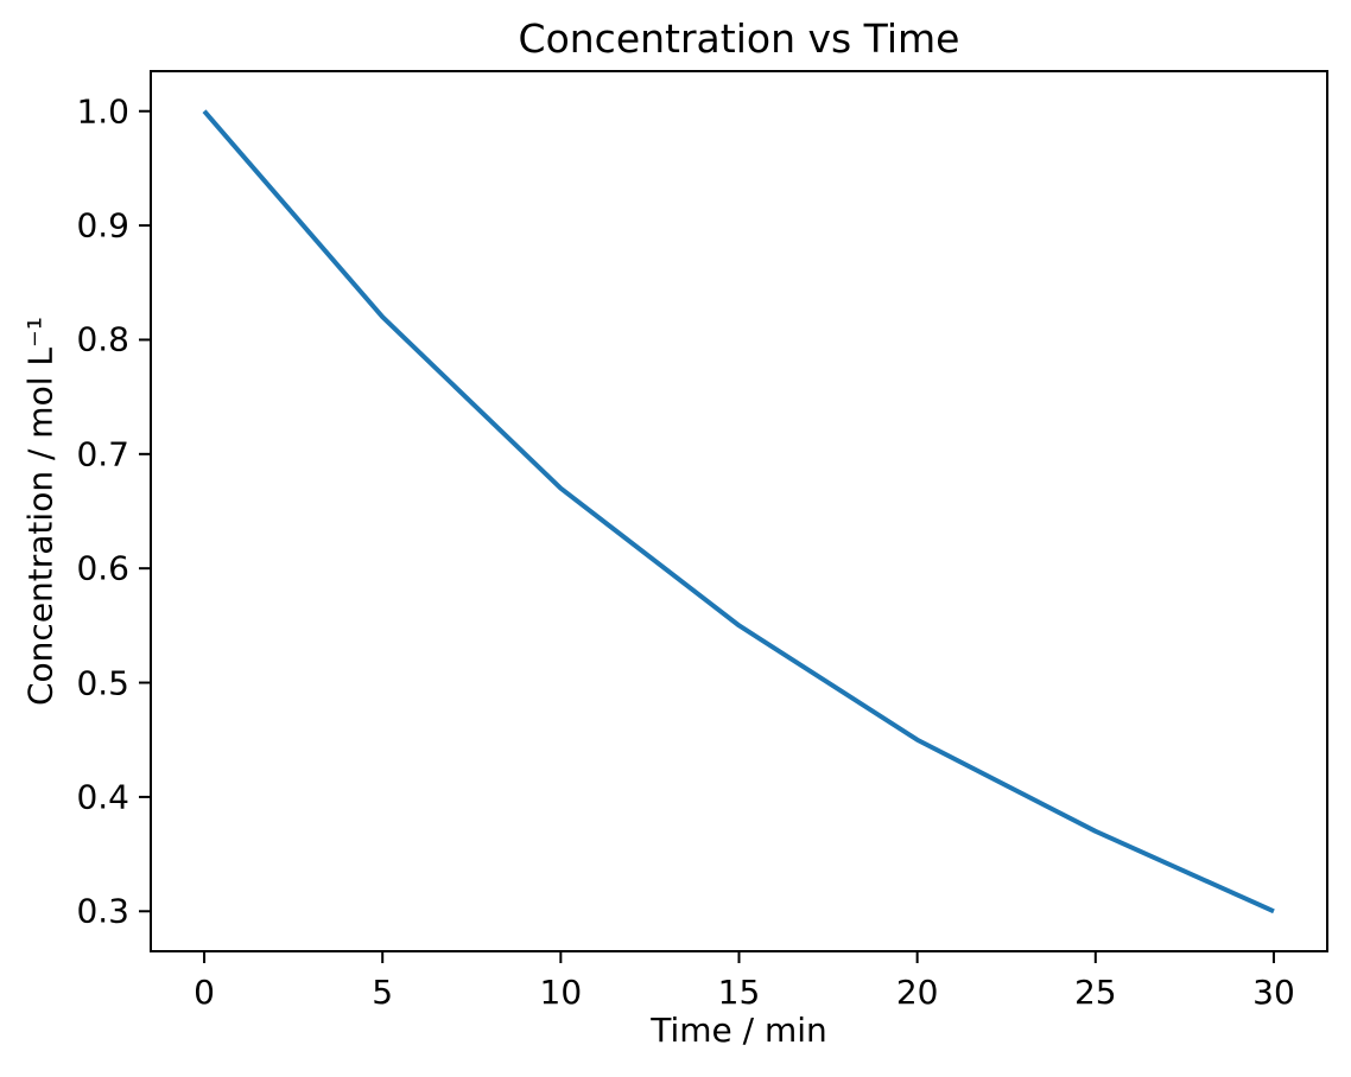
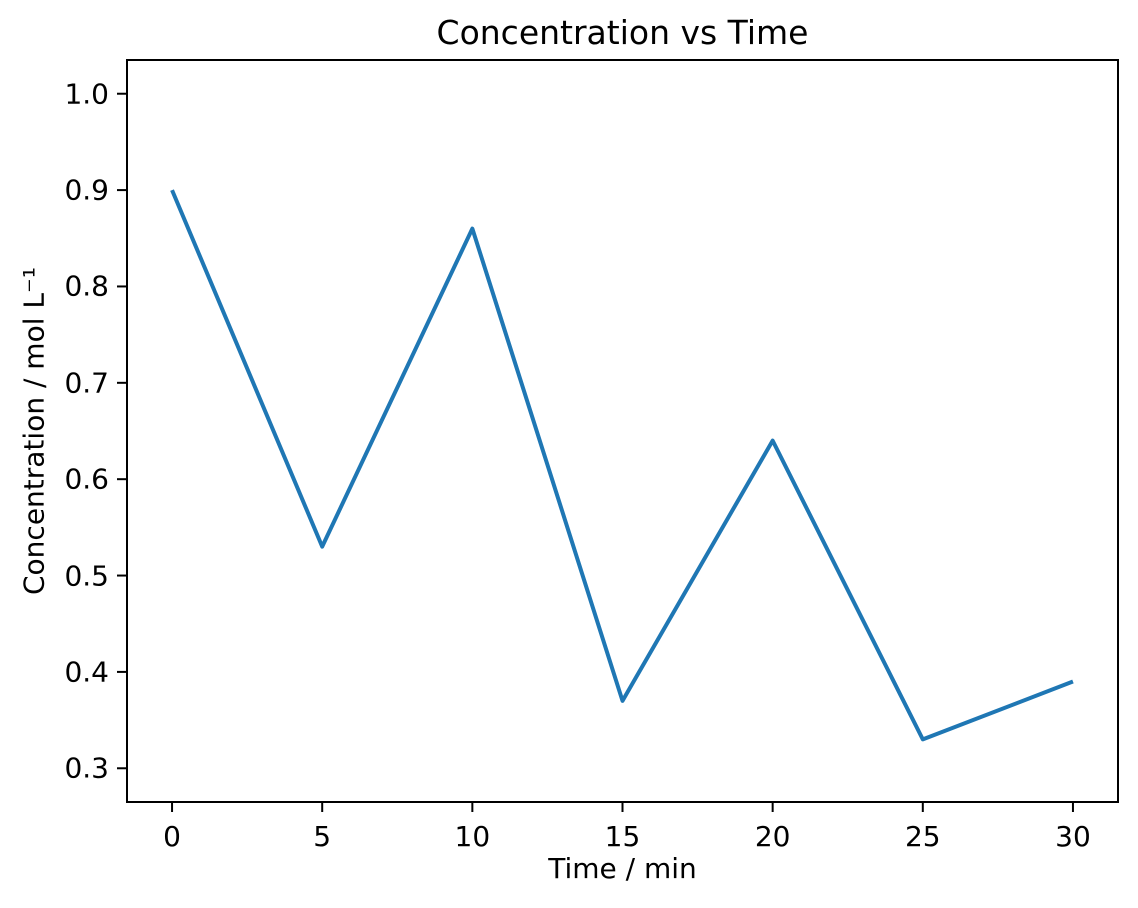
0: 1.00 -> 0.90
5: 0.82 -> 0.53
10: 0.67 -> 0.86
15: 0.55 -> 0.37
20: 0.45 -> 0.64
25: 0.37 -> 0.33
30: 0.30 -> 0.39
